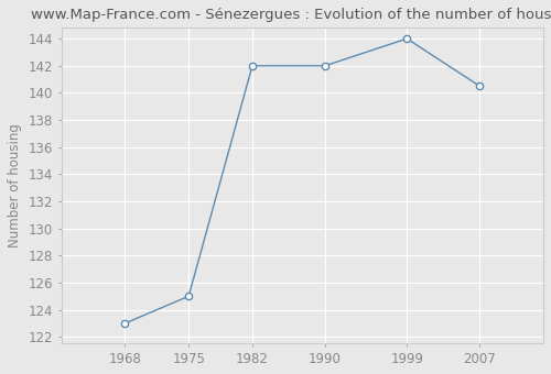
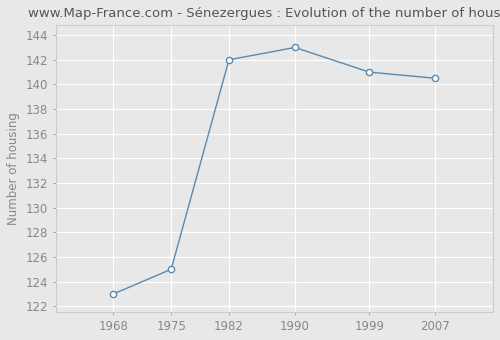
1990: 142.0 -> 143.0
1999: 144.0 -> 141.0
